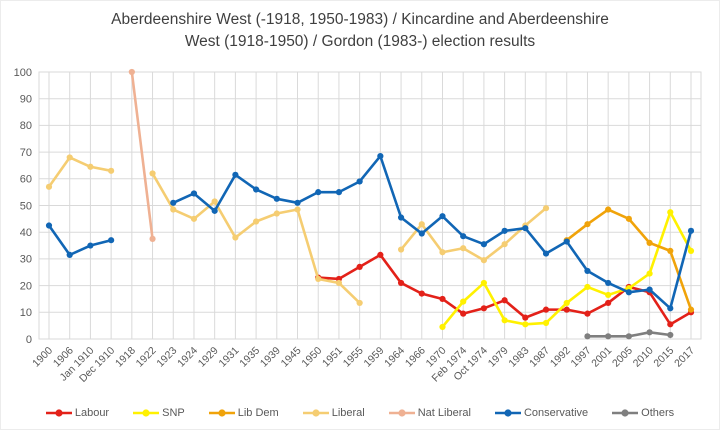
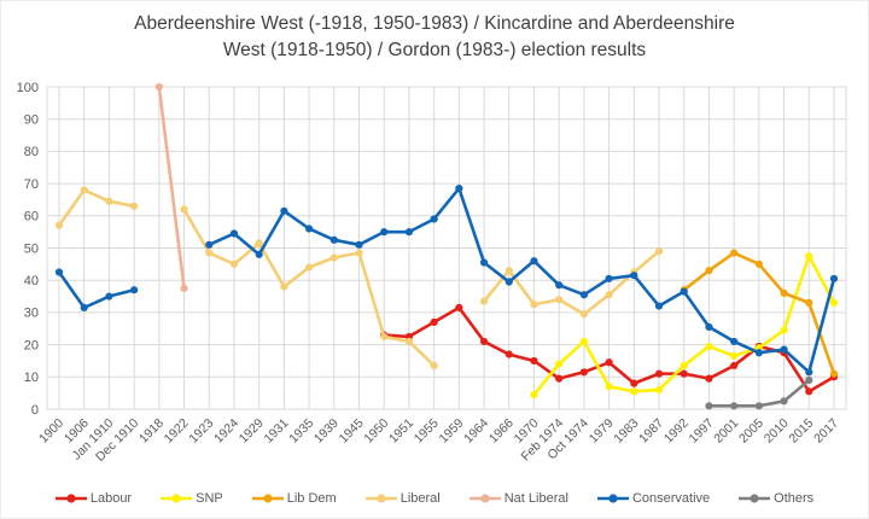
Others/2015: 2 -> 9
